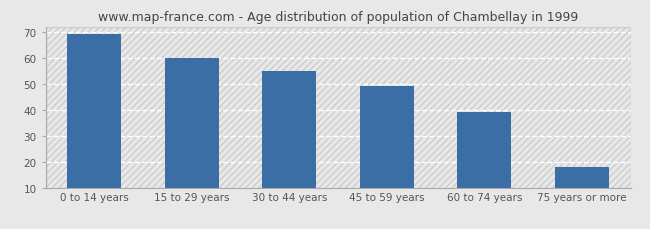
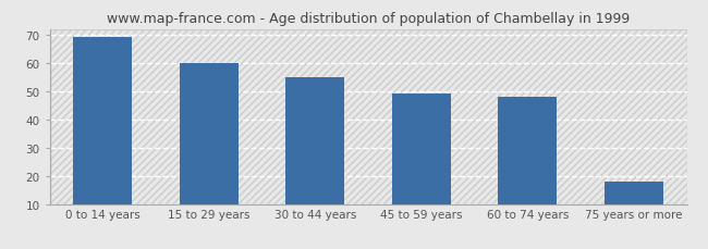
60 to 74 years: 39 -> 48
